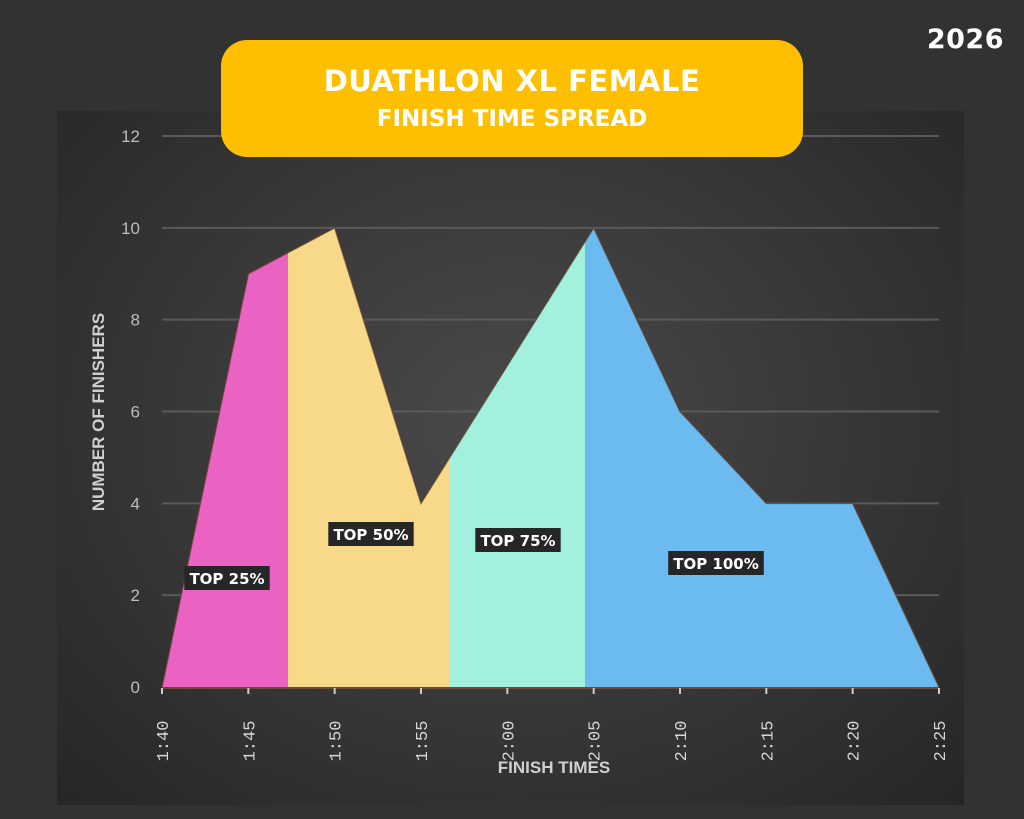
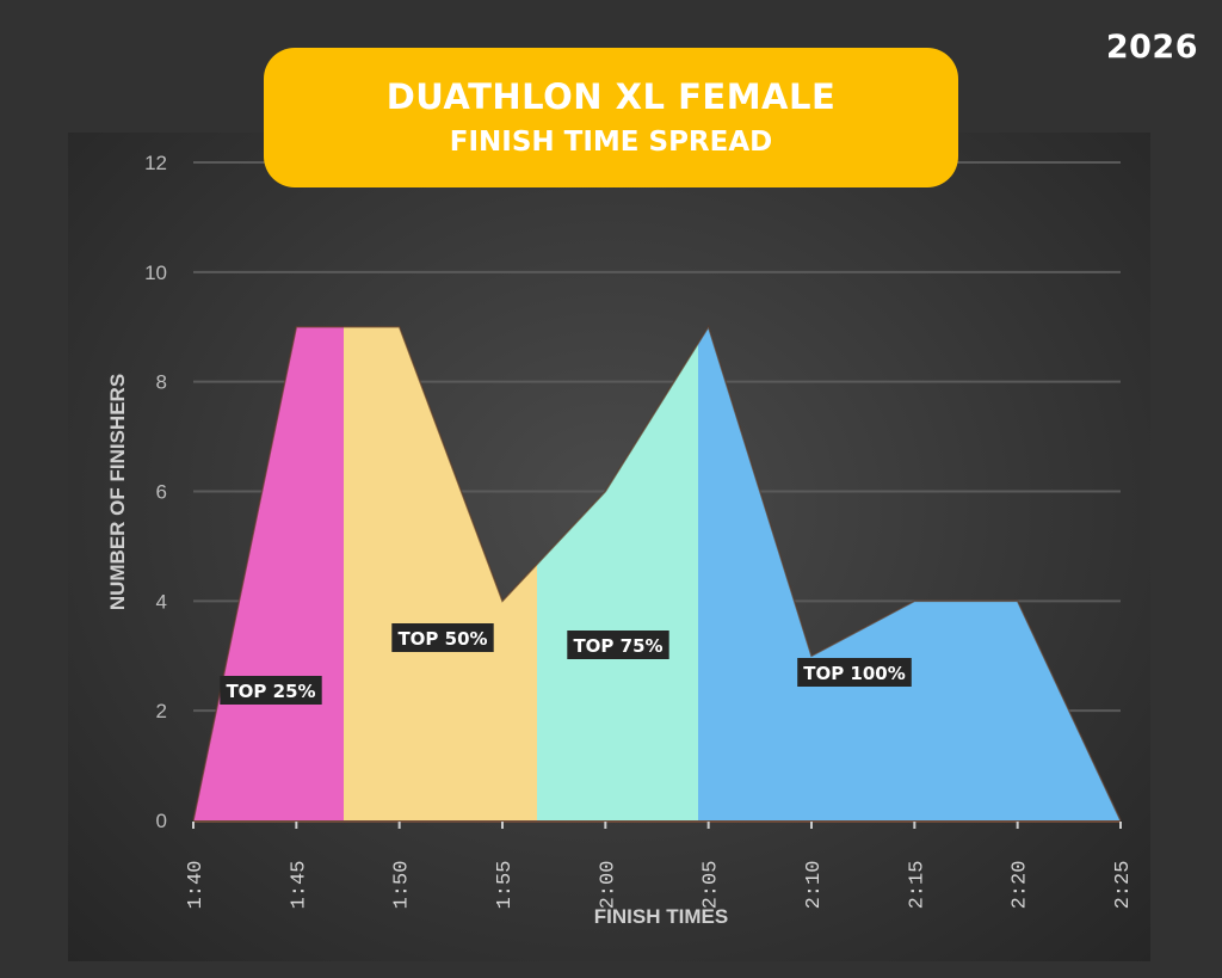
1:50: 10 -> 9
2:00: 7 -> 6
2:05: 10 -> 9
2:10: 6 -> 3
